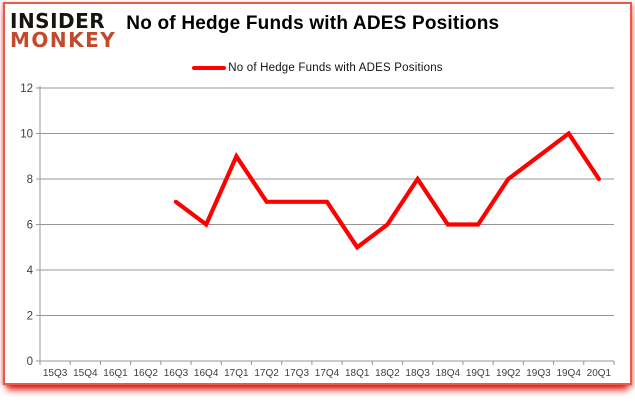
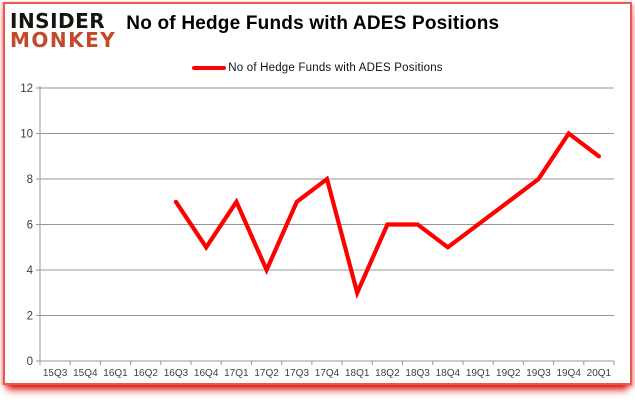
16Q4: 6 -> 5
17Q1: 9 -> 7
17Q2: 7 -> 4
17Q4: 7 -> 8
18Q1: 5 -> 3
18Q3: 8 -> 6
18Q4: 6 -> 5
19Q2: 8 -> 7
19Q3: 9 -> 8
20Q1: 8 -> 9
